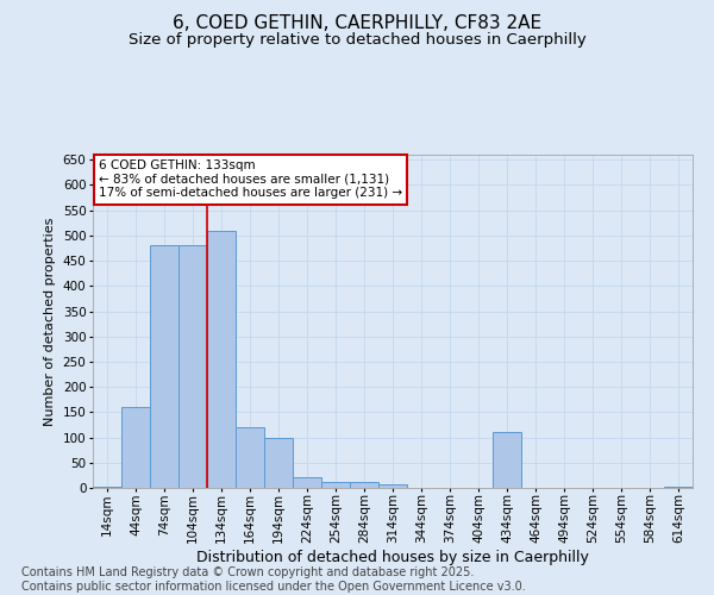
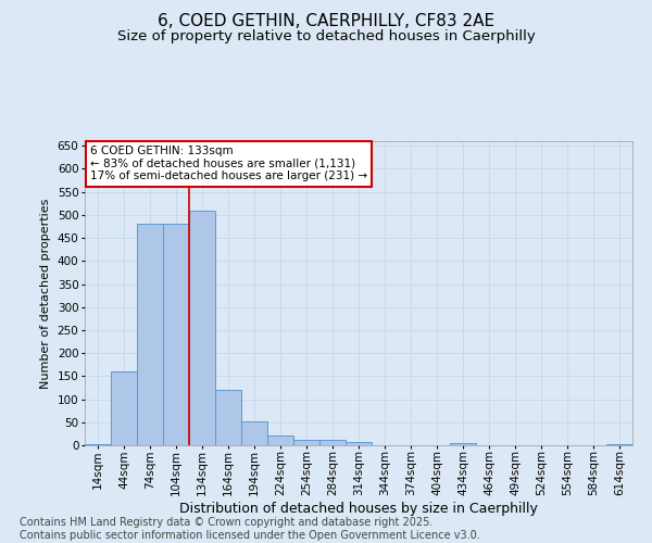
194sqm: 100 -> 52
434sqm: 110 -> 5
